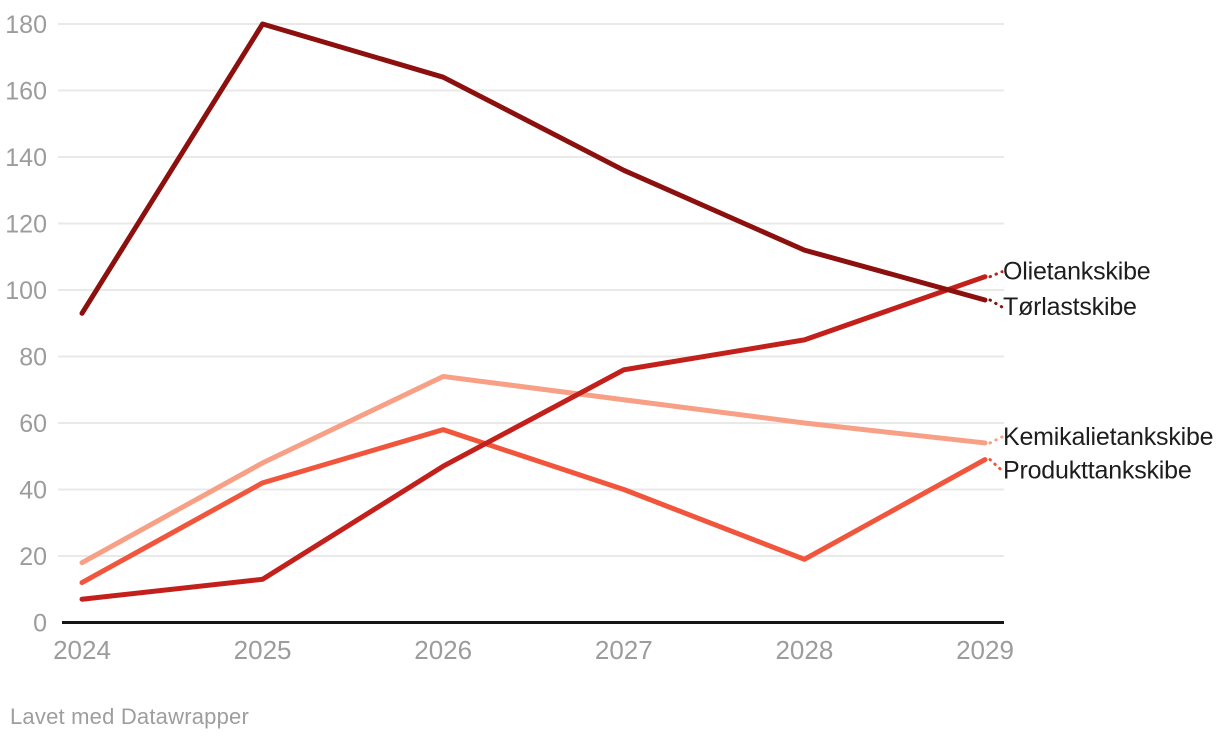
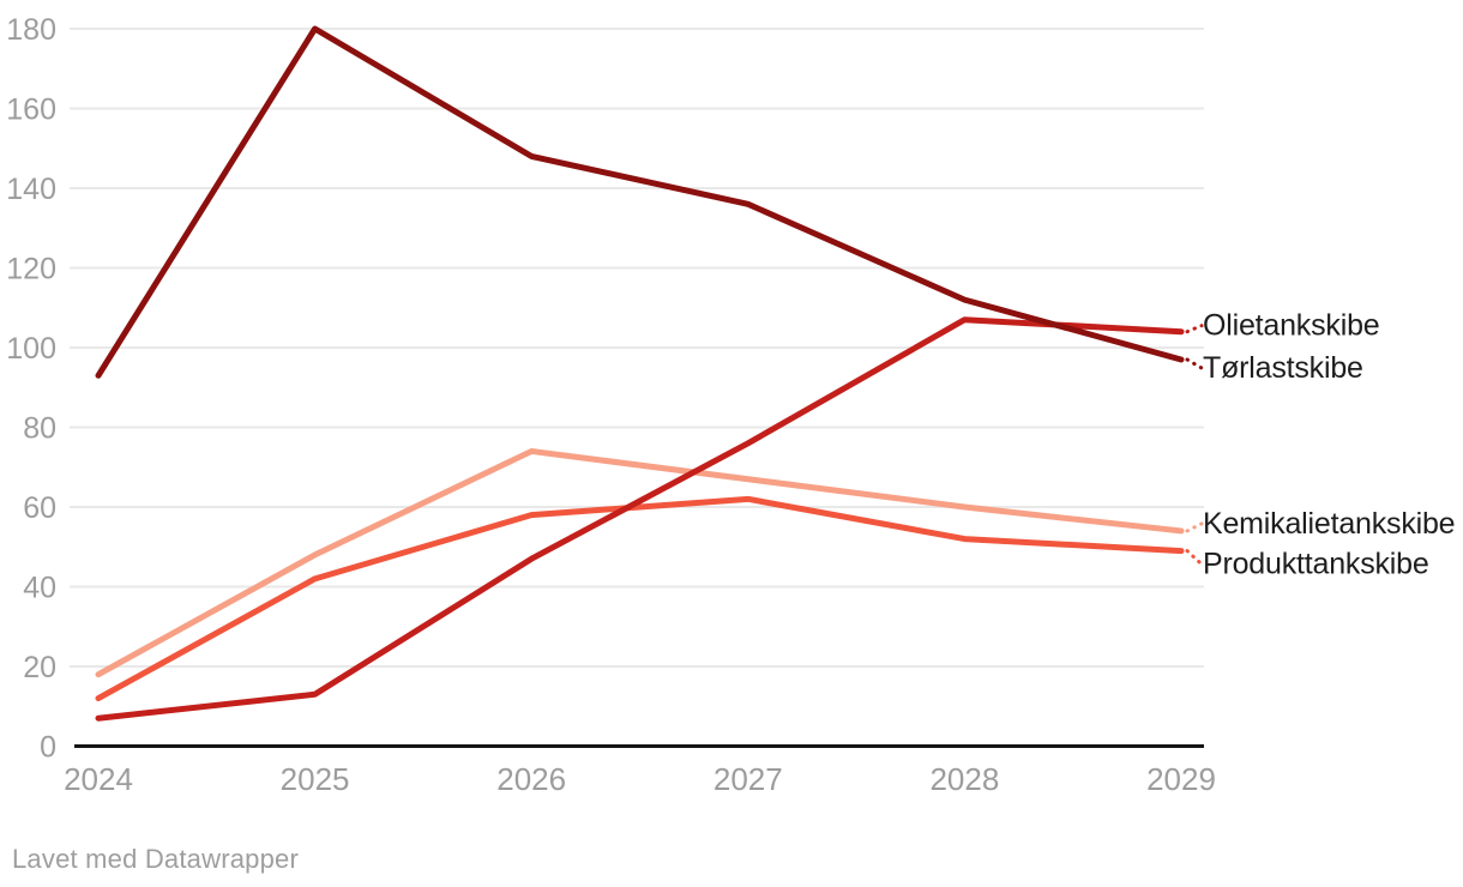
Tørlastskibe/2026: 164 -> 148
Produkttankskibe/2027: 40 -> 62
Olietankskibe/2028: 85 -> 107
Produkttankskibe/2028: 19 -> 52
